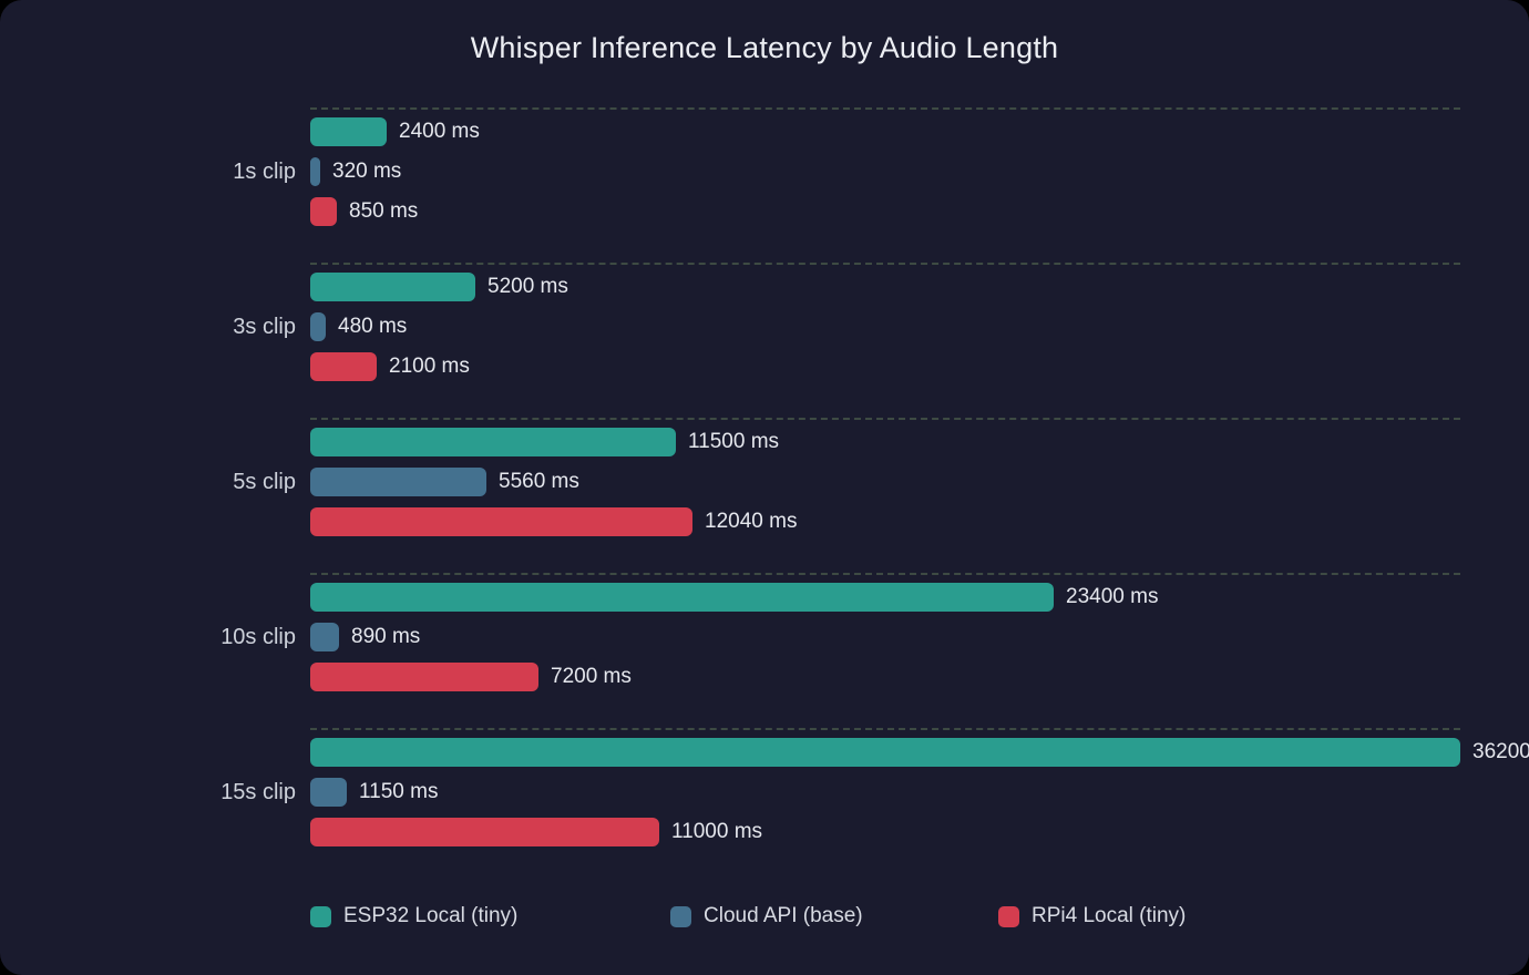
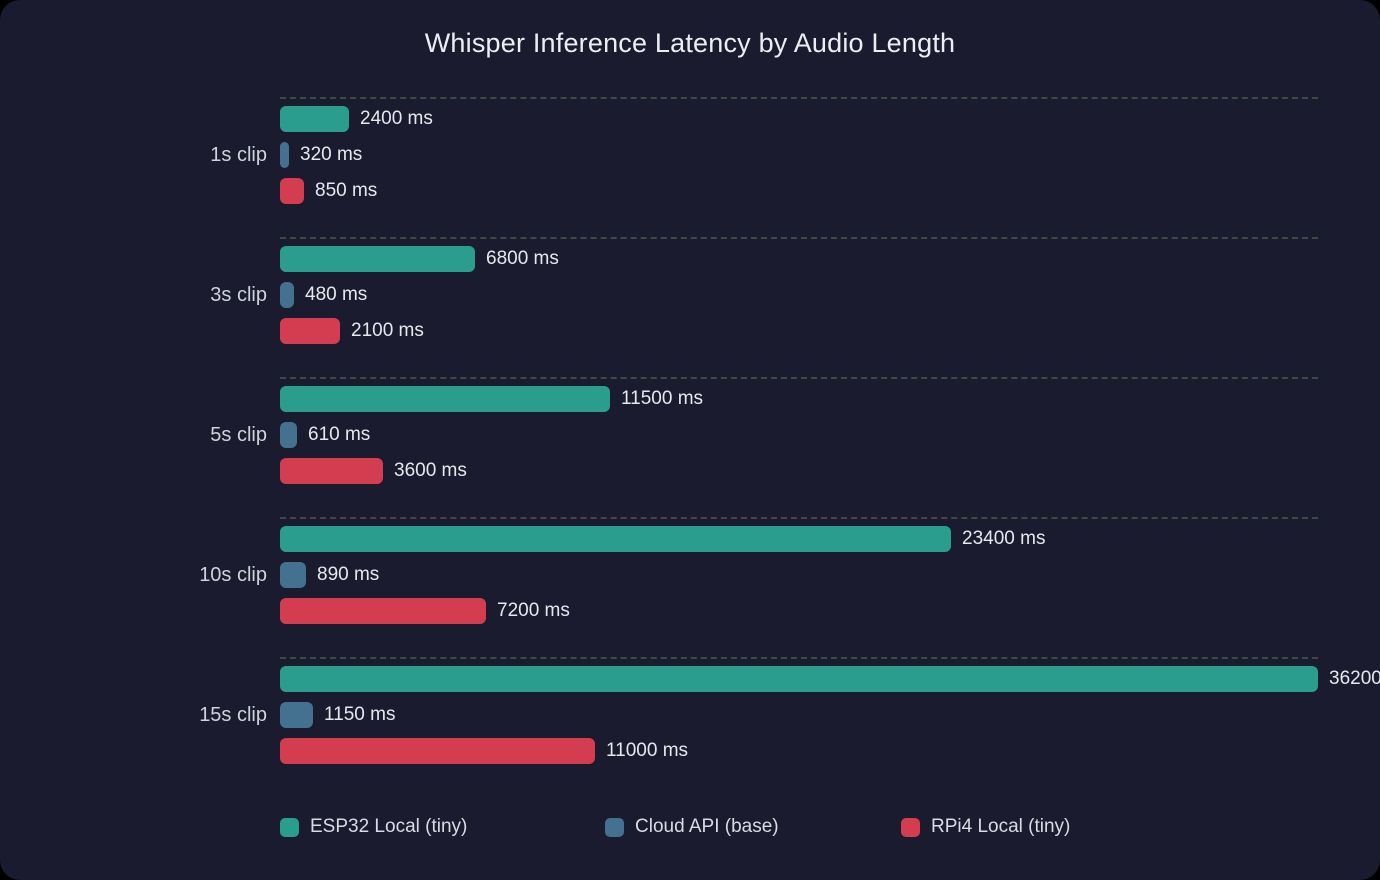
ESP32 Local (tiny)/3s clip: 5200 -> 6800
Cloud API (base)/5s clip: 5560 -> 610
RPi4 Local (tiny)/5s clip: 12040 -> 3600
